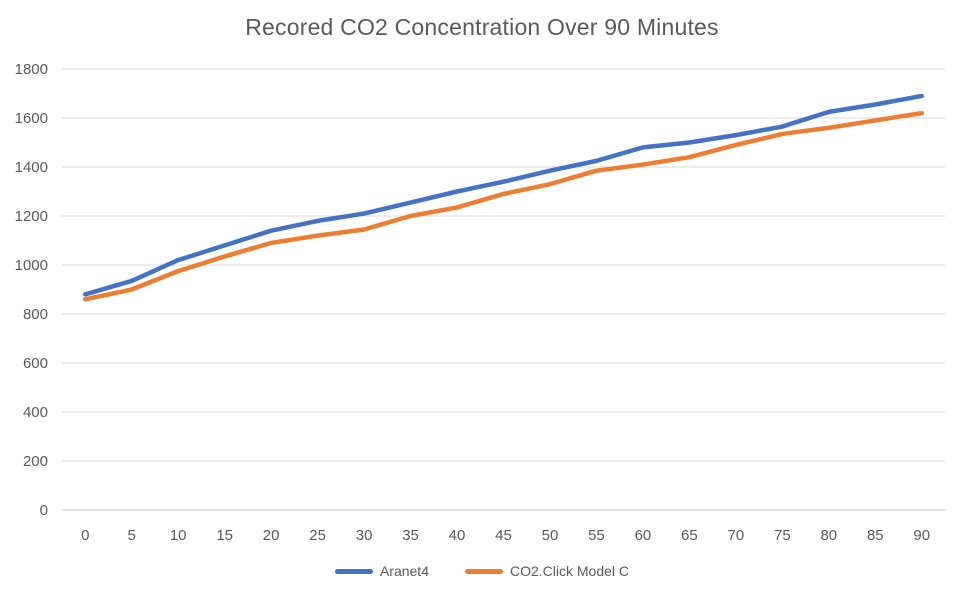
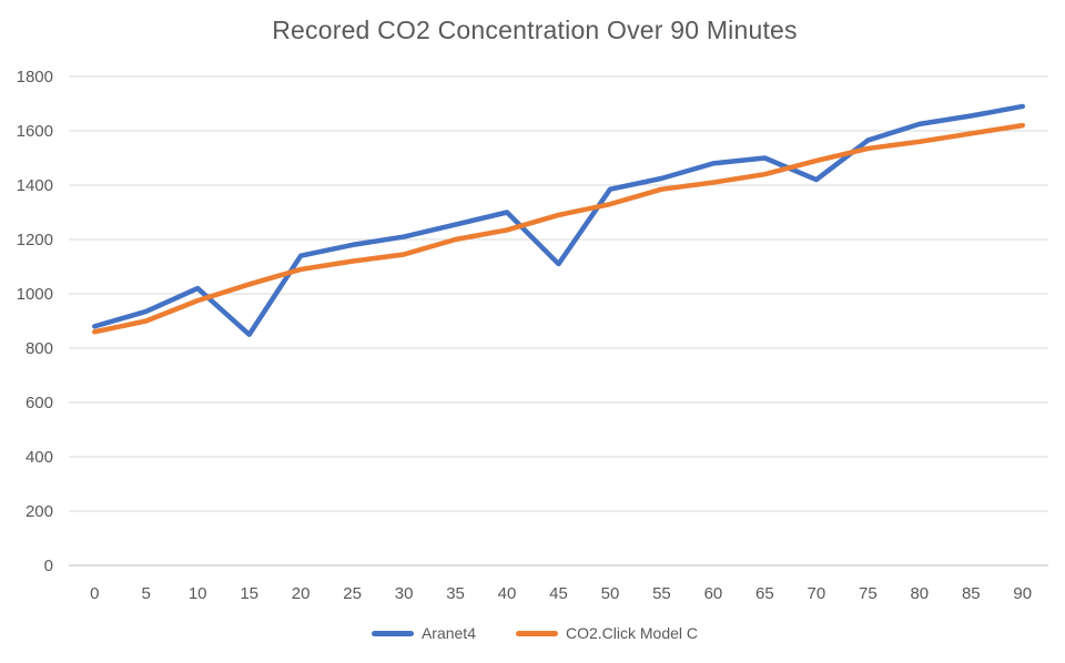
Aranet4/15: 1080 -> 850
Aranet4/45: 1340 -> 1110
Aranet4/70: 1530 -> 1420
